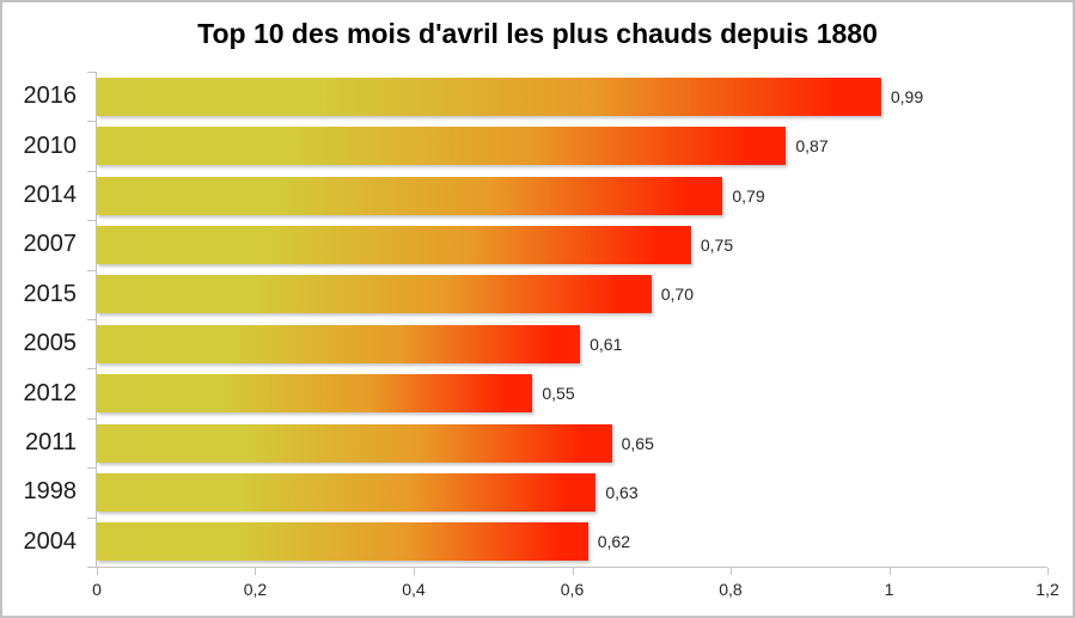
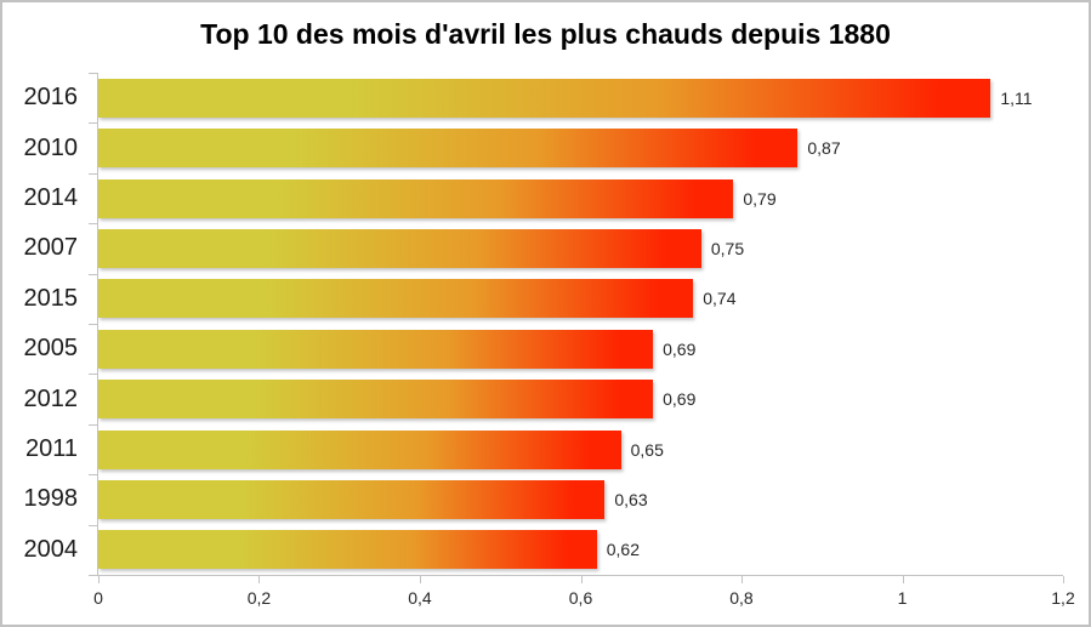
2016: 0,99 -> 1,11
2015: 0,70 -> 0,74
2005: 0,61 -> 0,69
2012: 0,55 -> 0,69
